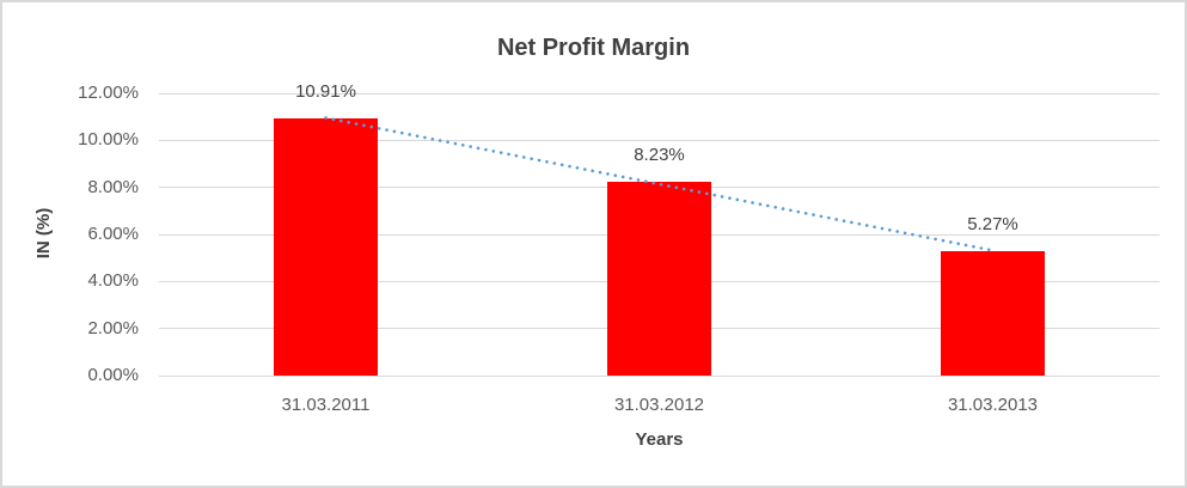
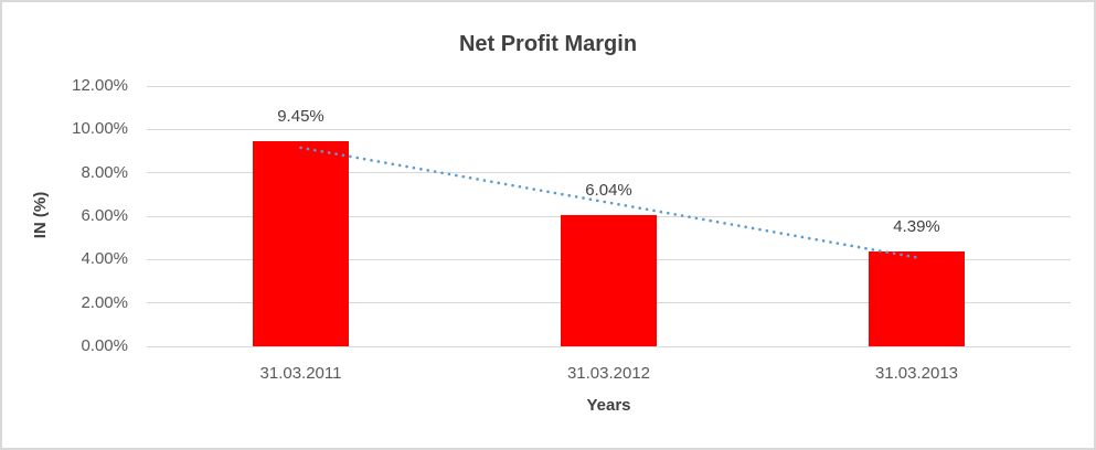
31.03.2011: 10.91% -> 9.45%
31.03.2012: 8.23% -> 6.04%
31.03.2013: 5.27% -> 4.39%
